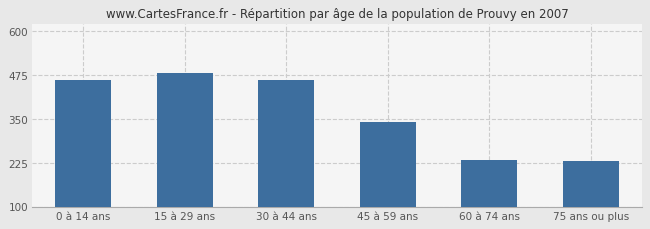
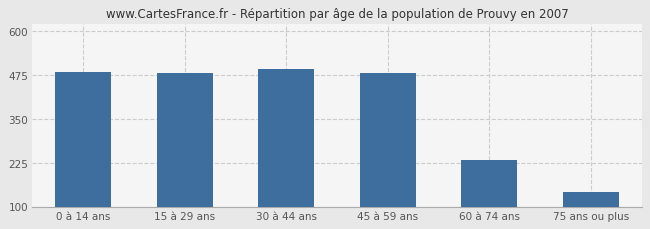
0 à 14 ans: 460 -> 483
30 à 44 ans: 460 -> 492
45 à 59 ans: 340 -> 482
75 ans ou plus: 230 -> 142
